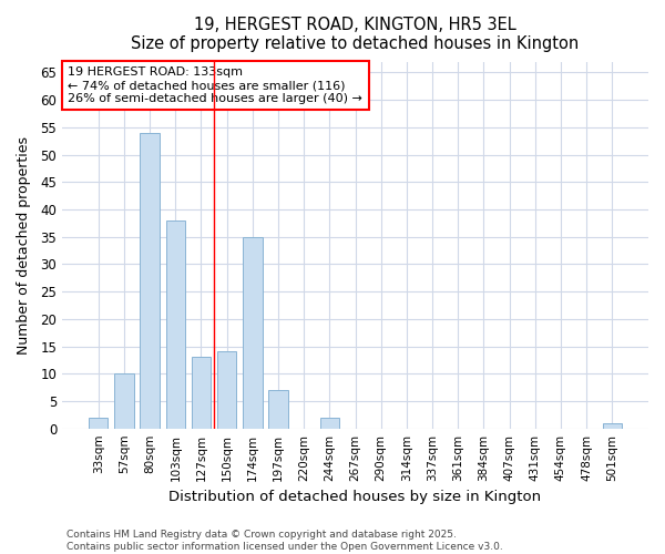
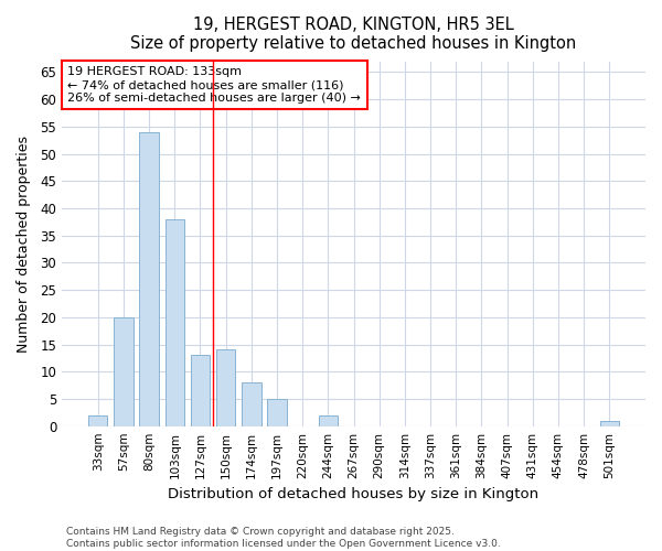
57sqm: 10 -> 20
174sqm: 35 -> 8
197sqm: 7 -> 5
